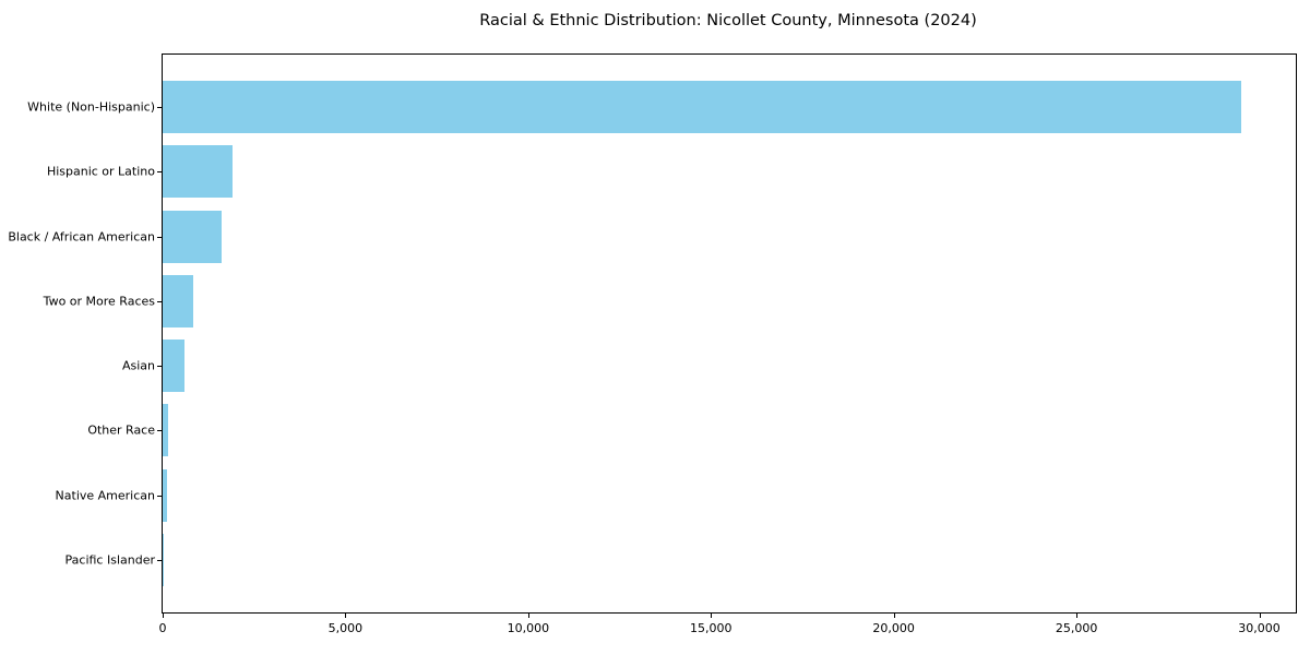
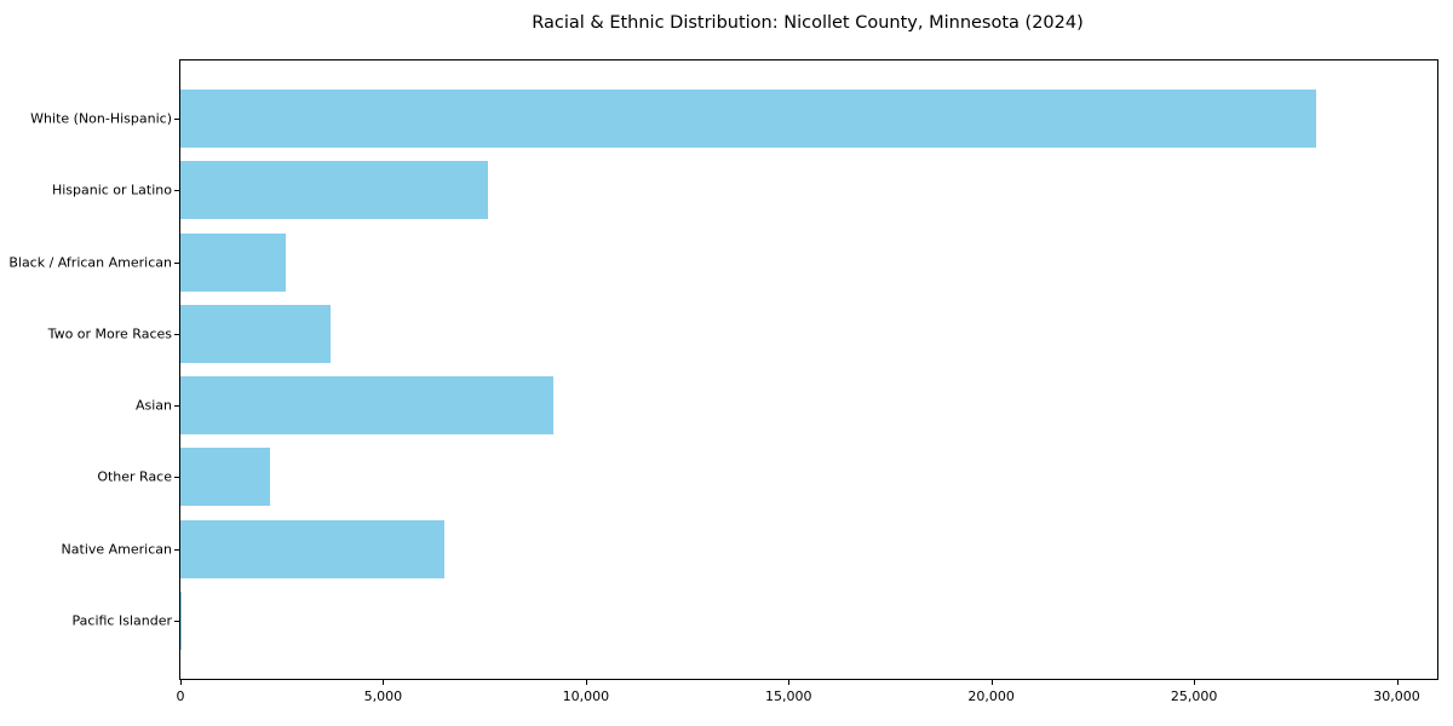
White (Non-Hispanic): 29500 -> 28000
Hispanic or Latino: 1900 -> 7600
Black / African American: 1600 -> 2600
Two or More Races: 800 -> 3700
Asian: 600 -> 9200
Other Race: 200 -> 2200
Native American: 100 -> 6500
